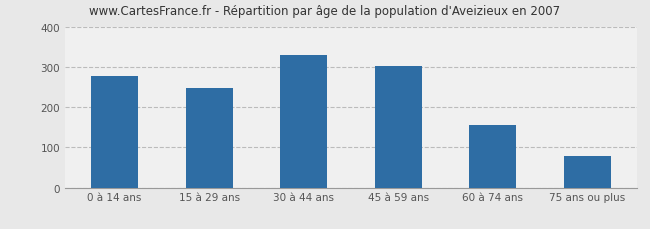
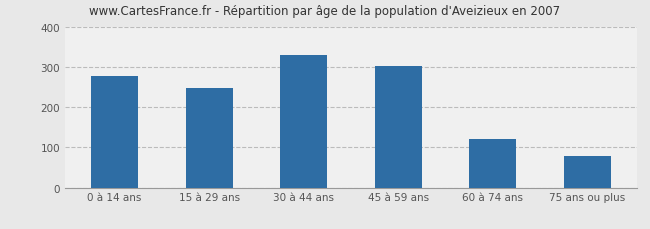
60 à 74 ans: 155 -> 120
